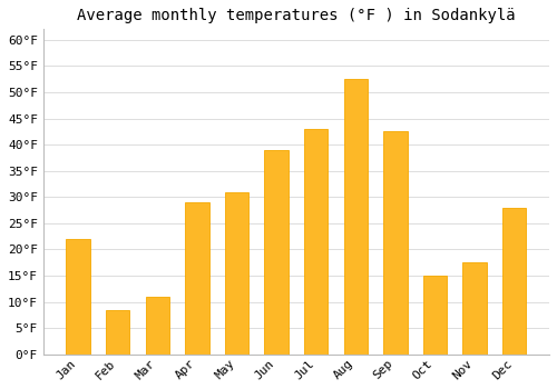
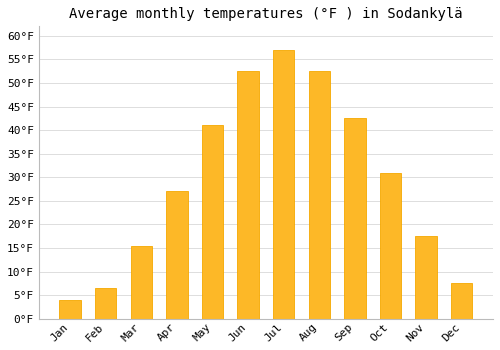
Jan: 22.0°F -> 4.0°F
Feb: 8.5°F -> 6.5°F
Mar: 11.0°F -> 15.5°F
Apr: 29.0°F -> 27.0°F
May: 31.0°F -> 41.0°F
Jun: 39.0°F -> 52.5°F
Jul: 43.0°F -> 57.0°F
Oct: 15.0°F -> 31.0°F
Dec: 28.0°F -> 7.5°F
